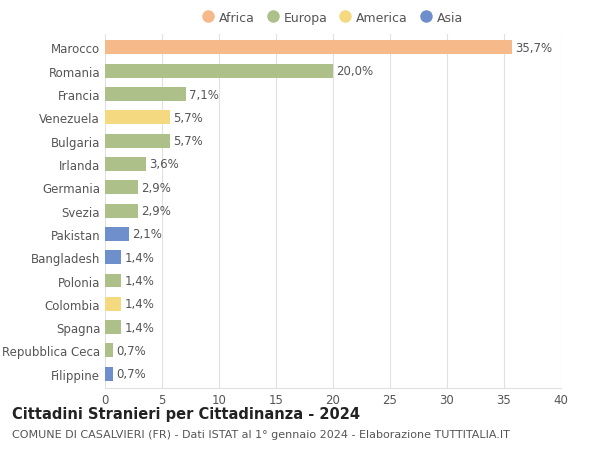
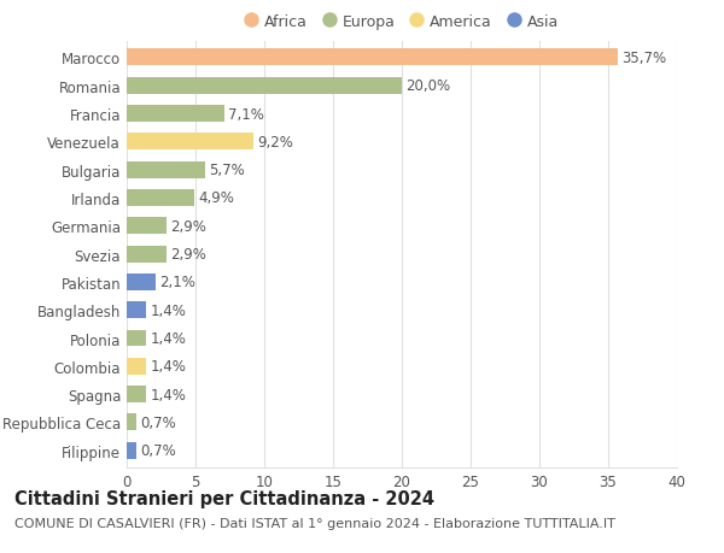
Venezuela: 5,7% -> 9,2%
Irlanda: 3,6% -> 4,9%
